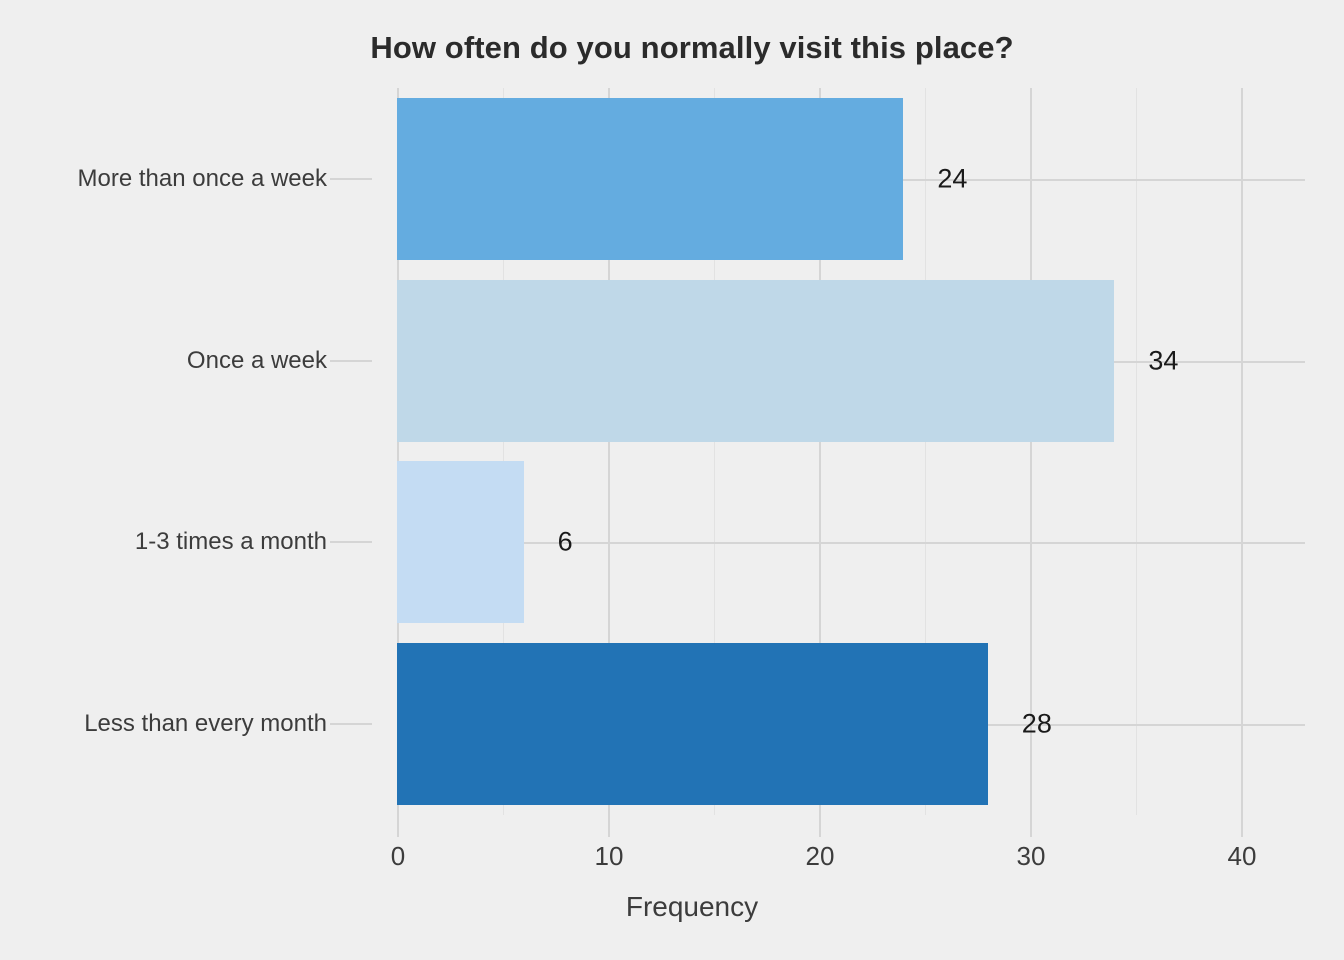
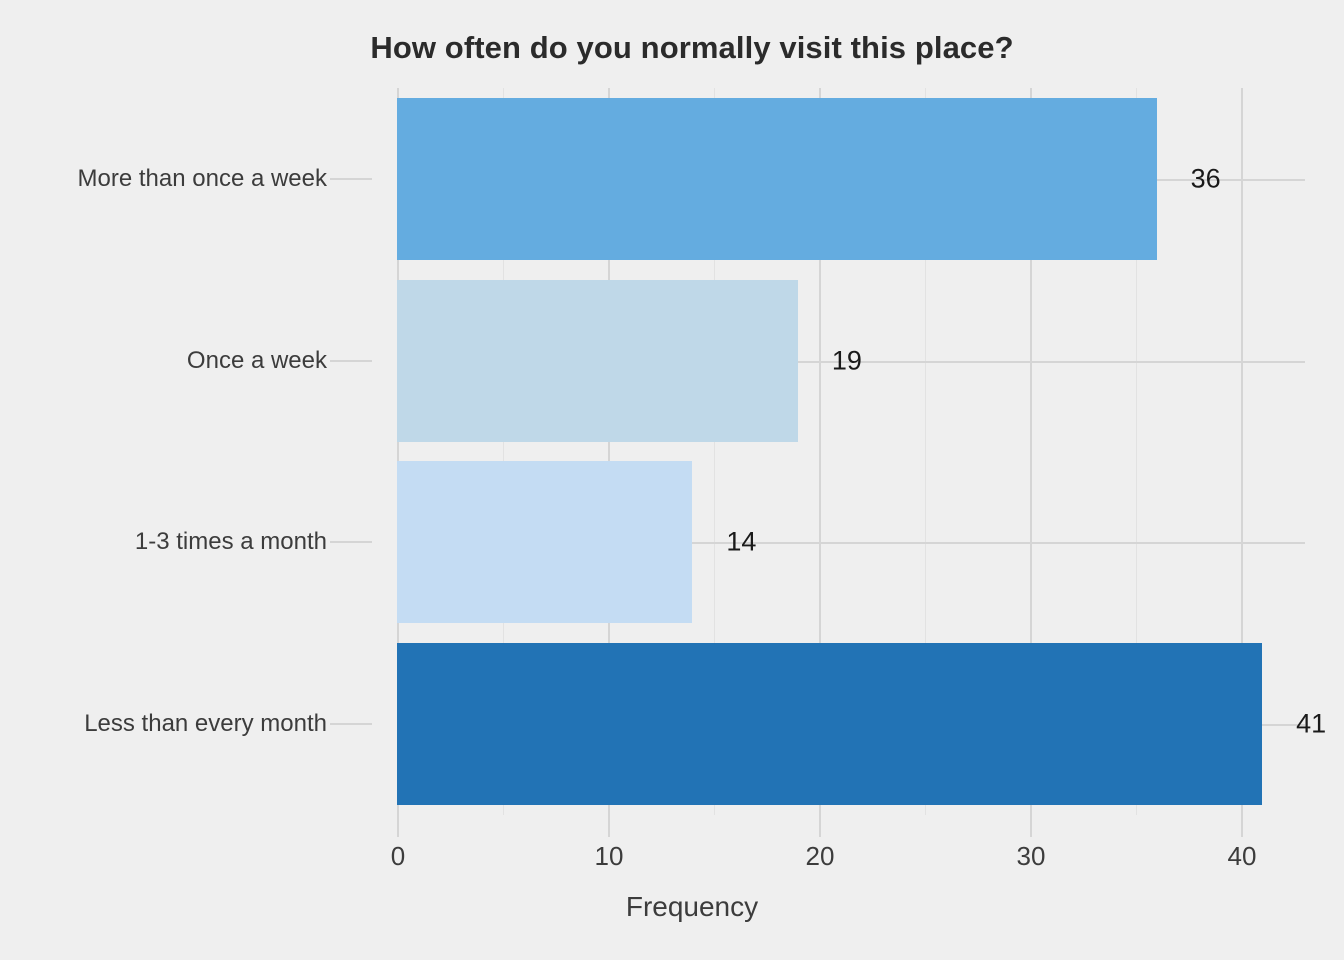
More than once a week: 24 -> 36
Once a week: 34 -> 19
1-3 times a month: 6 -> 14
Less than every month: 28 -> 41
